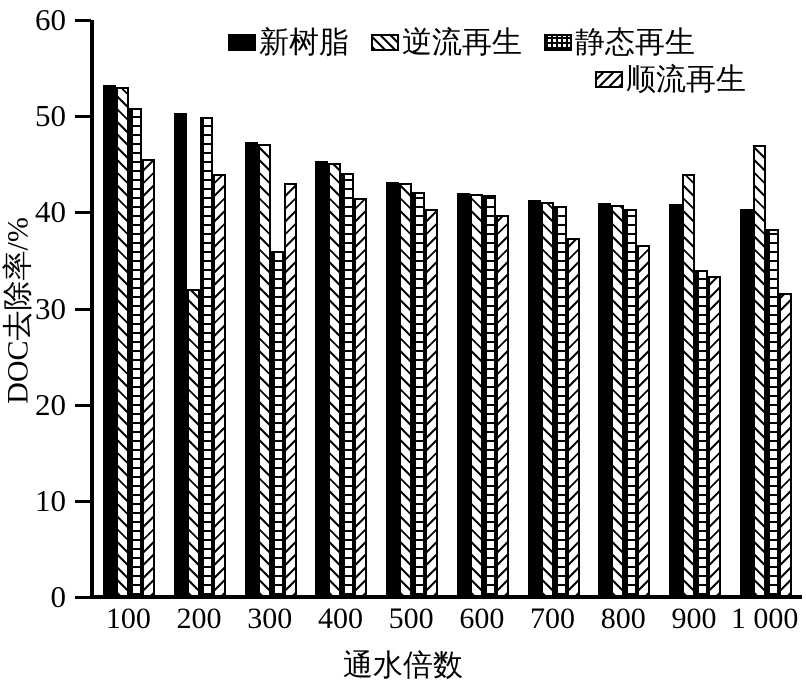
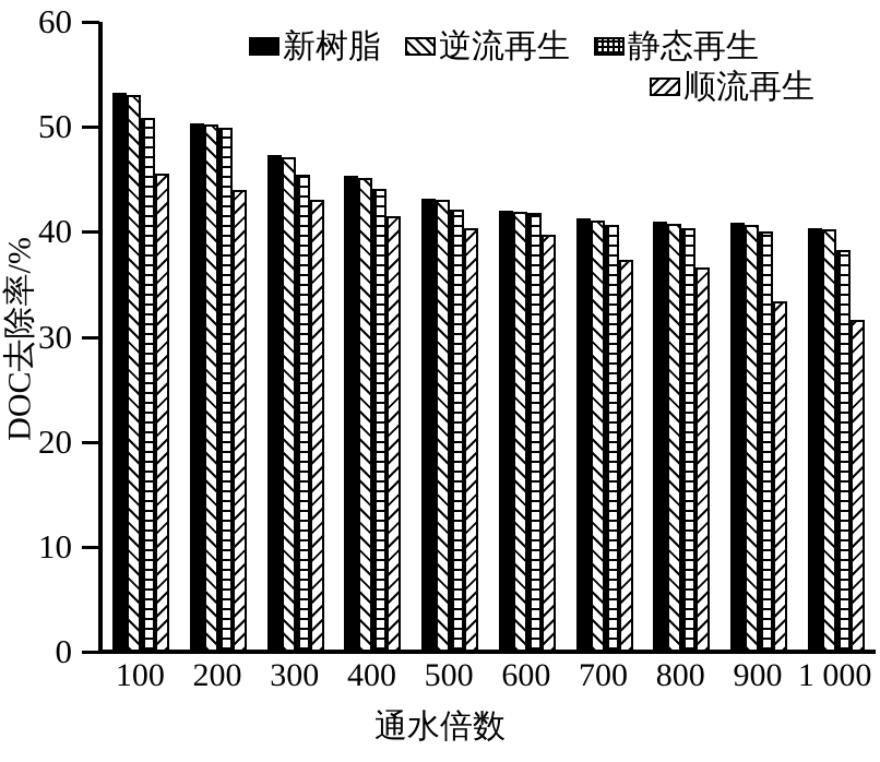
逆流再生/200: 32 -> 50
静态再生/300: 36 -> 45
逆流再生/900: 44 -> 41
静态再生/900: 34 -> 40
逆流再生/1 000: 47 -> 40
